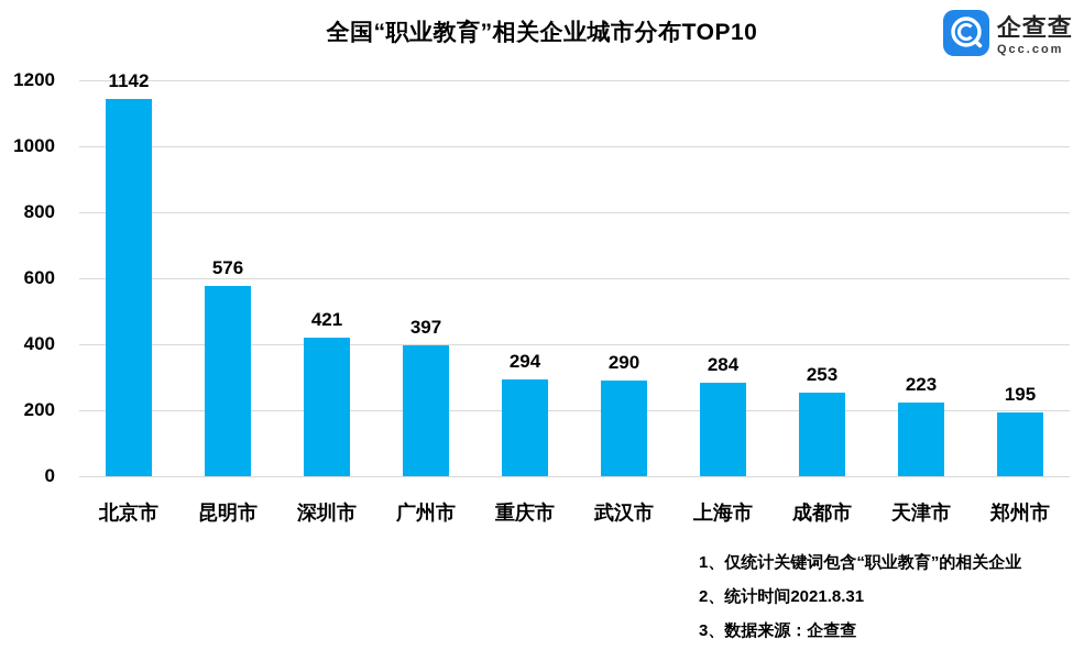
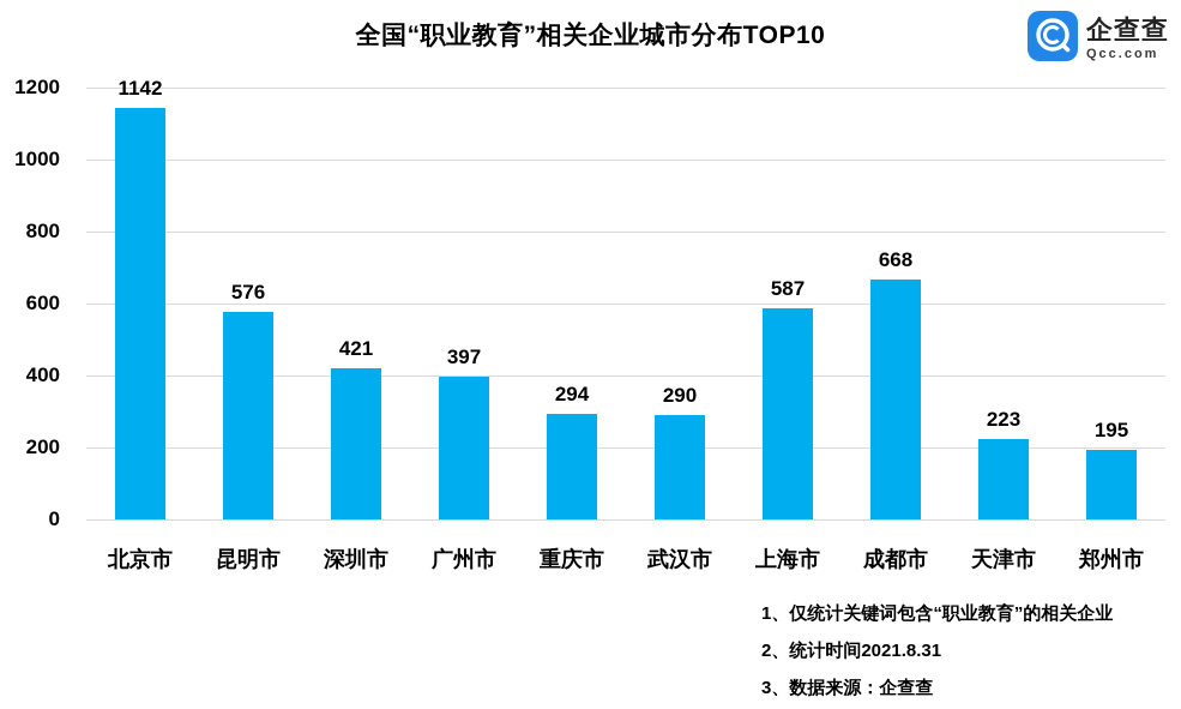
上海市: 284 -> 587
成都市: 253 -> 668
